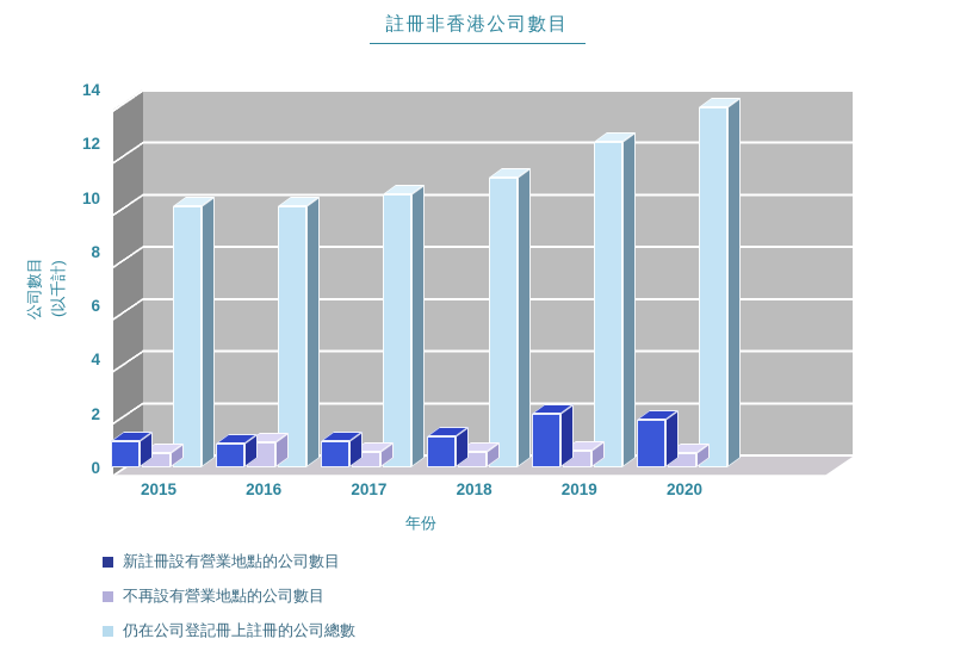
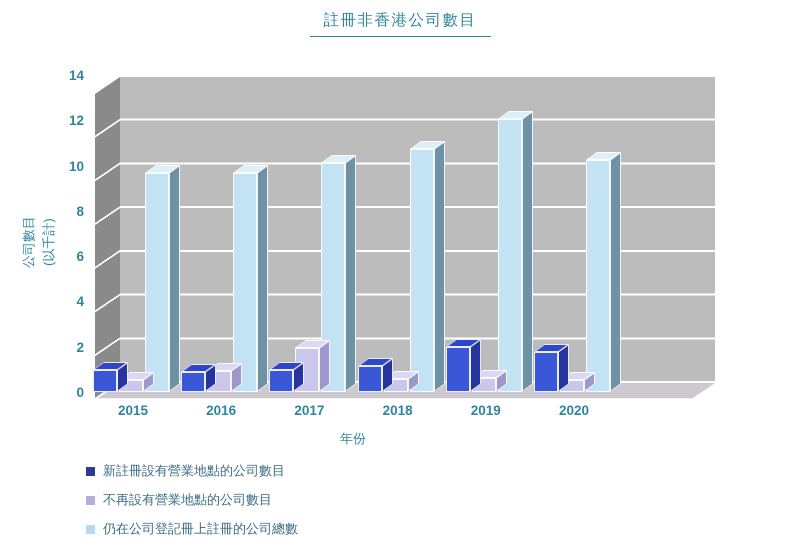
不再設有營業地點的公司數目/2017: 0.6 -> 2.0
仍在公司登記冊上註冊的公司總數/2020: 13.8 -> 10.6
